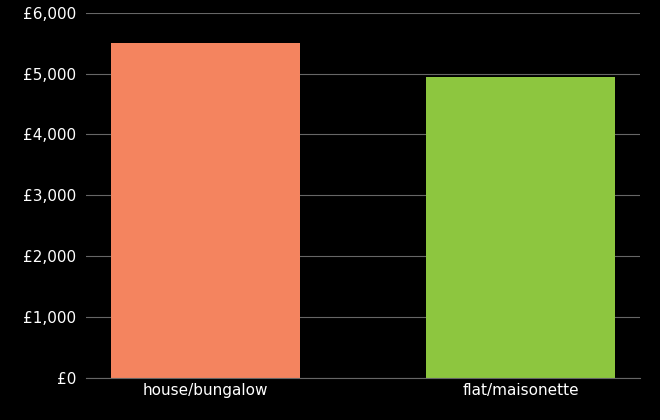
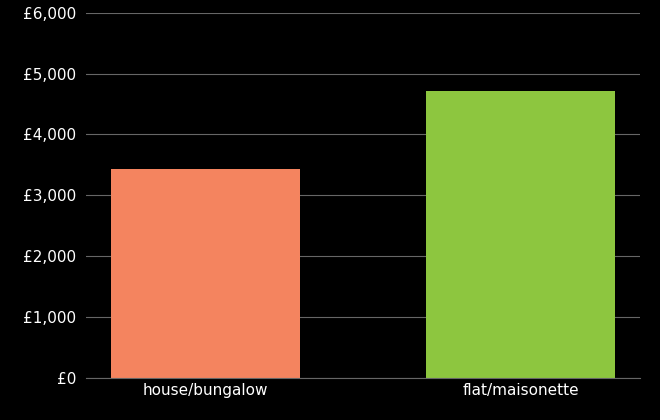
house/bungalow: £5,500 -> £3,440
flat/maisonette: £4,950 -> £4,720
